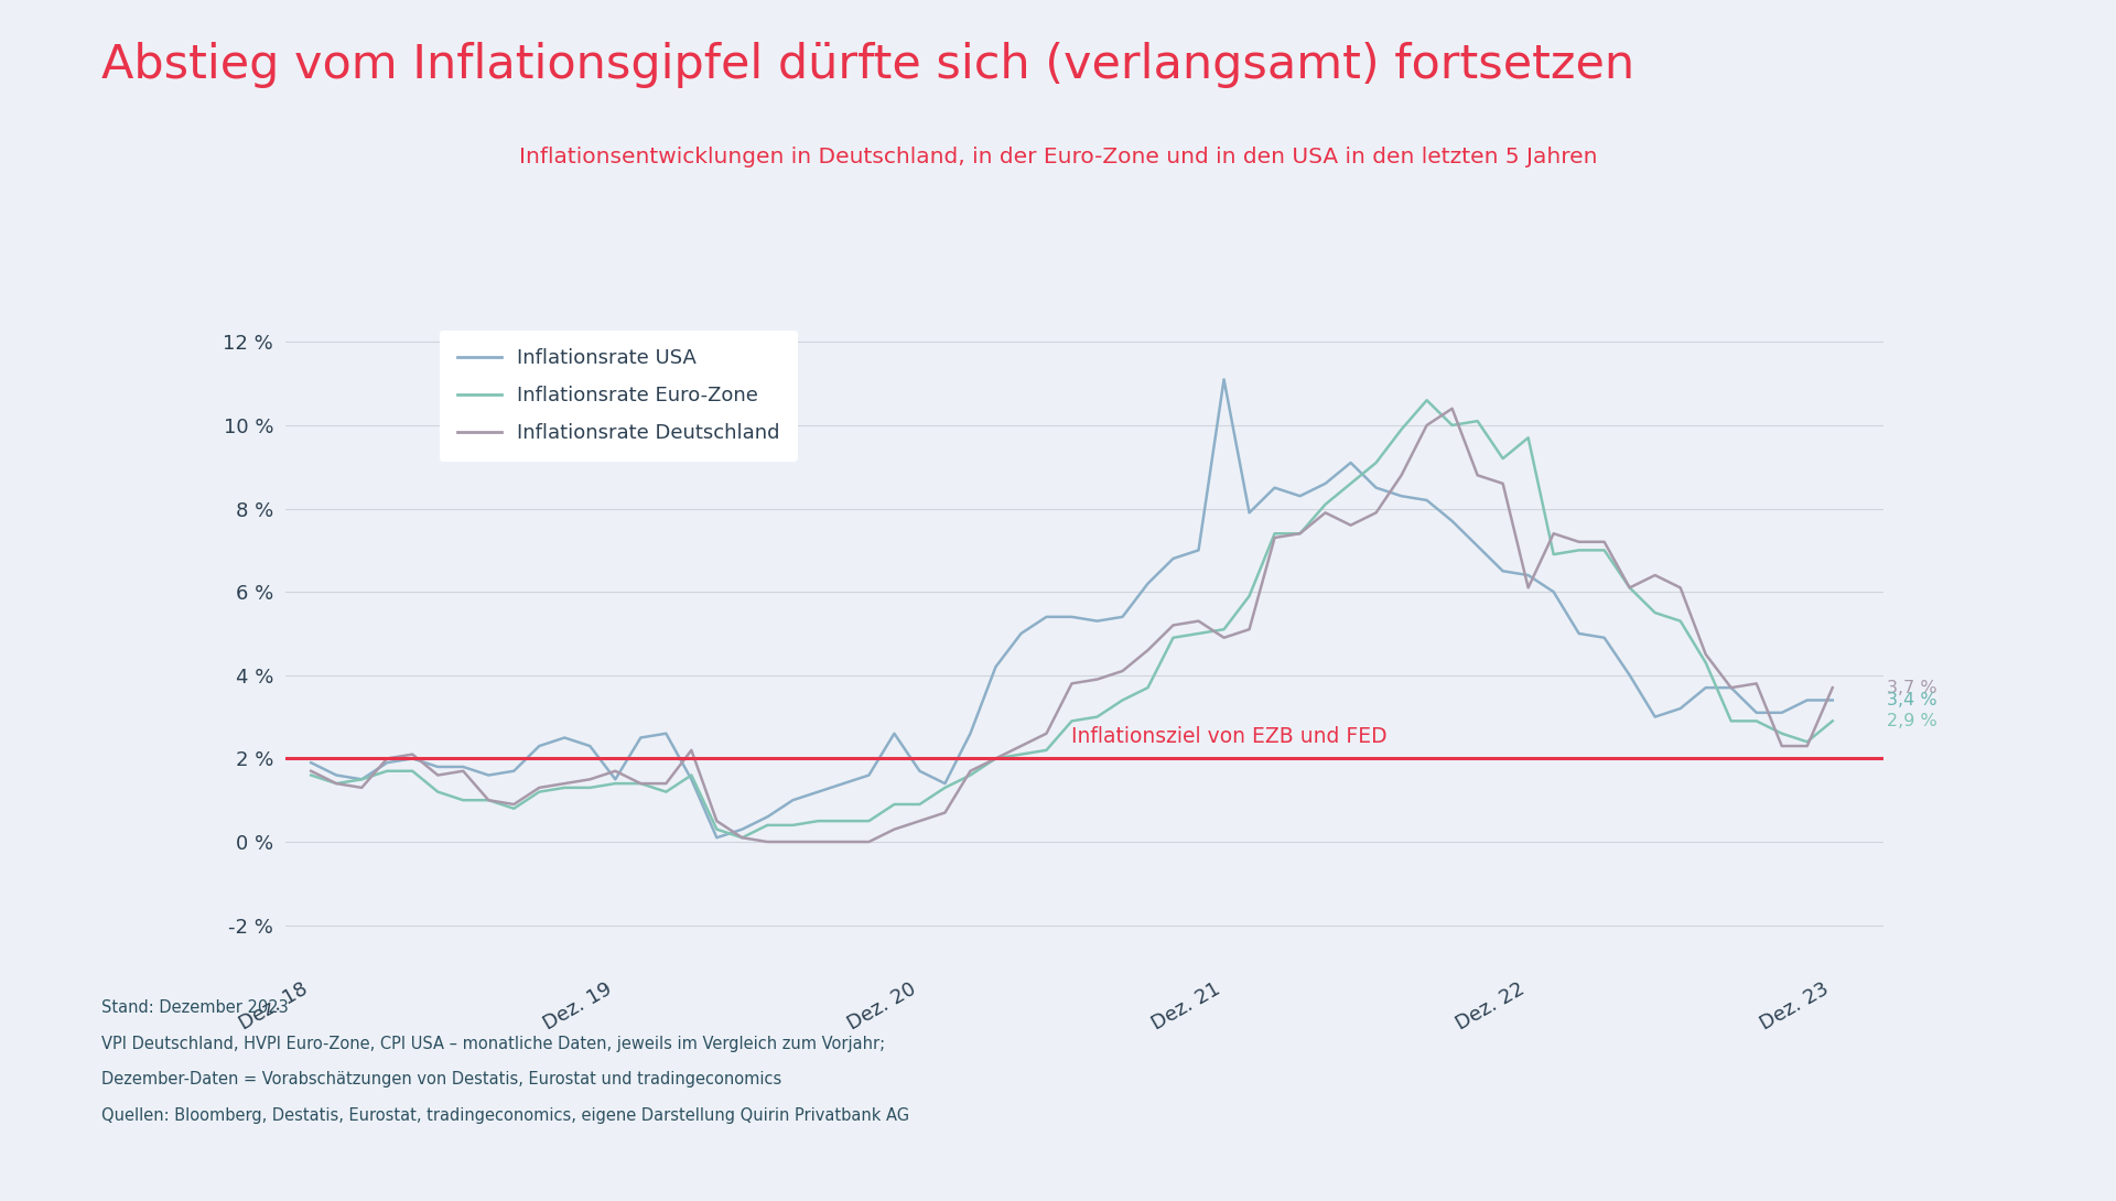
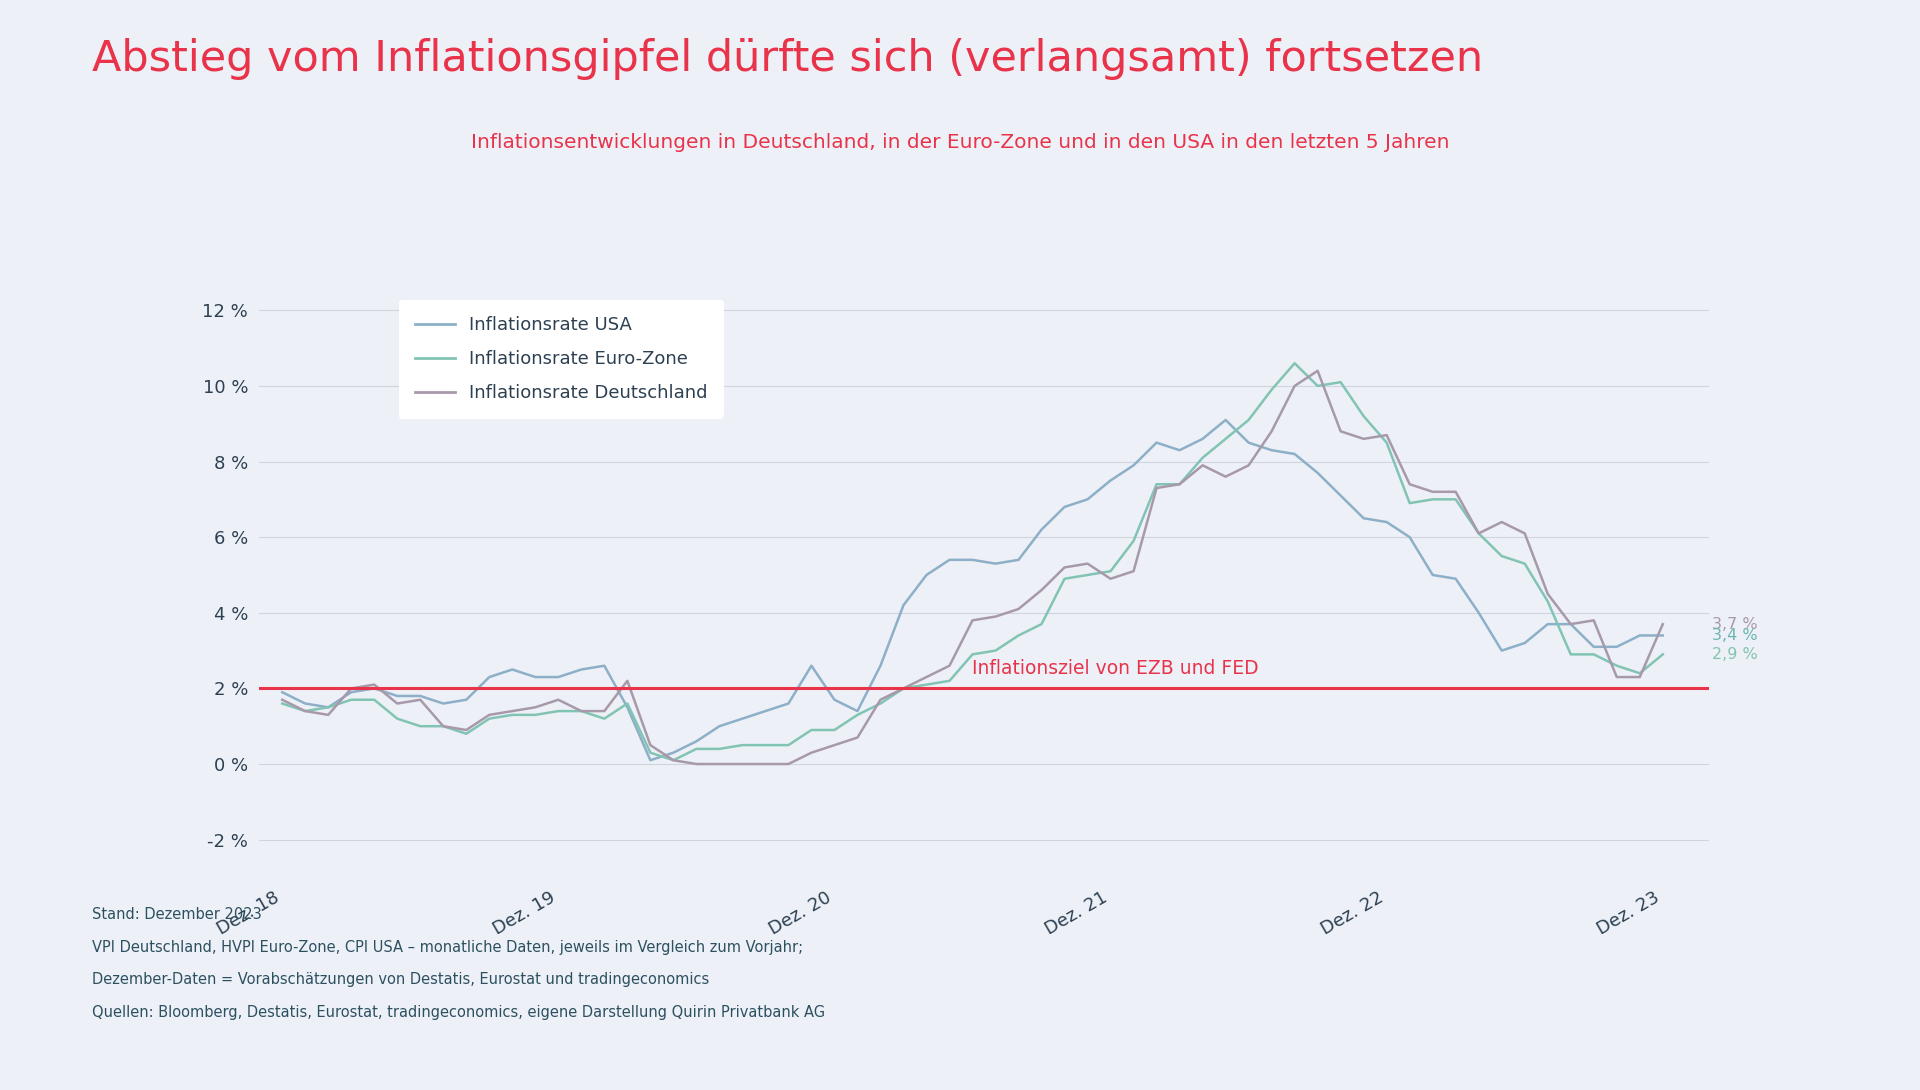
Inflationsrate USA/Dez. 19: 1.5 % -> 2.3 %
Inflationsrate USA/Dez. 21: 11.1 % -> 7.5 %
Inflationsrate Euro-Zone/Dez. 22: 9.7 % -> 8.5 %
Inflationsrate Deutschland/Dez. 22: 6.1 % -> 8.7 %
